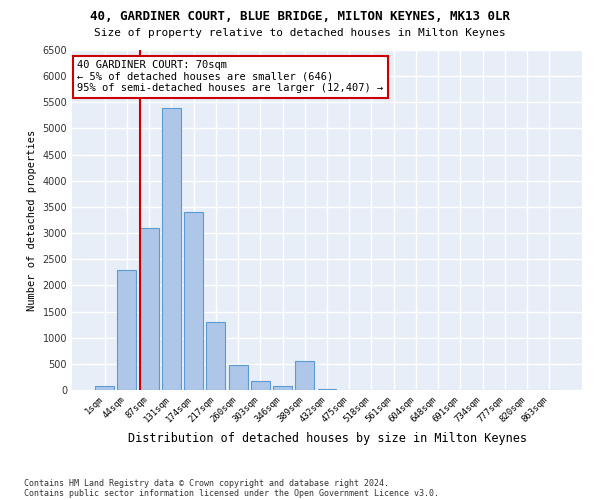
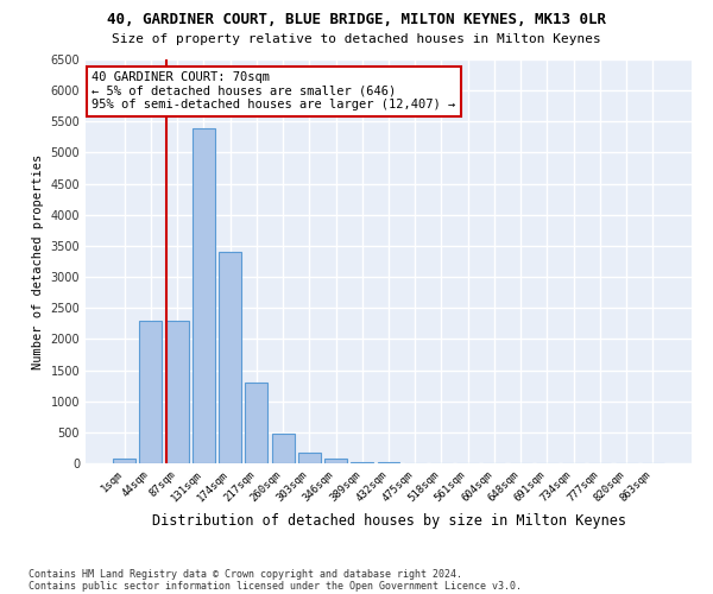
87sqm: 3100 -> 2300
389sqm: 560 -> 20
